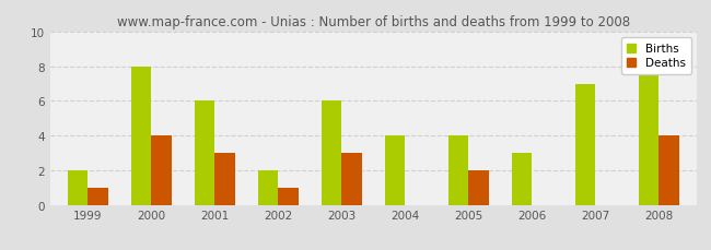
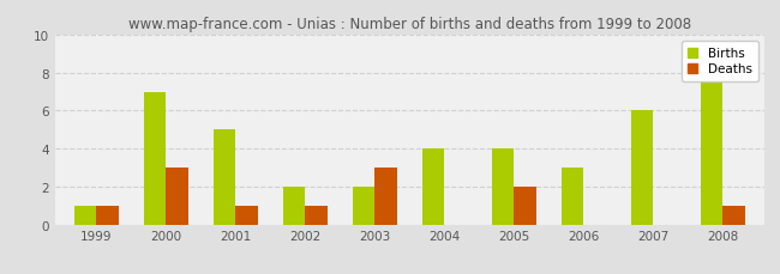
Births/1999: 2 -> 1
Births/2000: 8 -> 7
Deaths/2000: 4 -> 3
Births/2001: 6 -> 5
Deaths/2001: 3 -> 1
Births/2003: 6 -> 2
Births/2007: 7 -> 6
Deaths/2008: 4 -> 1
